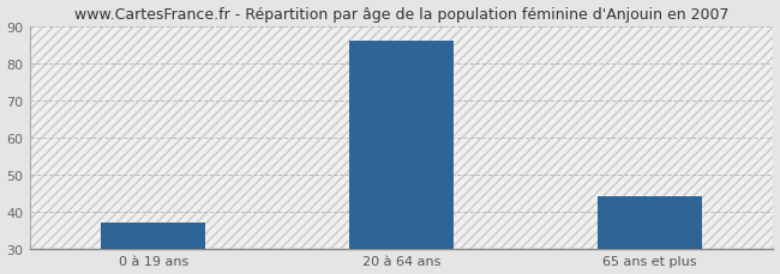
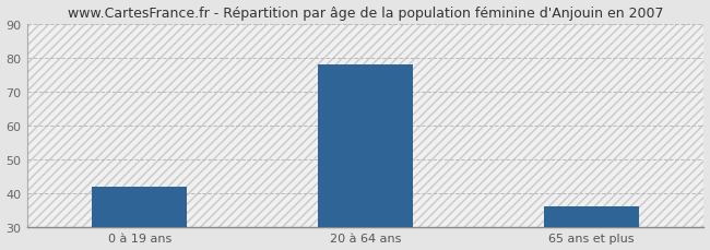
0 à 19 ans: 37 -> 42
20 à 64 ans: 86 -> 78
65 ans et plus: 44 -> 36
